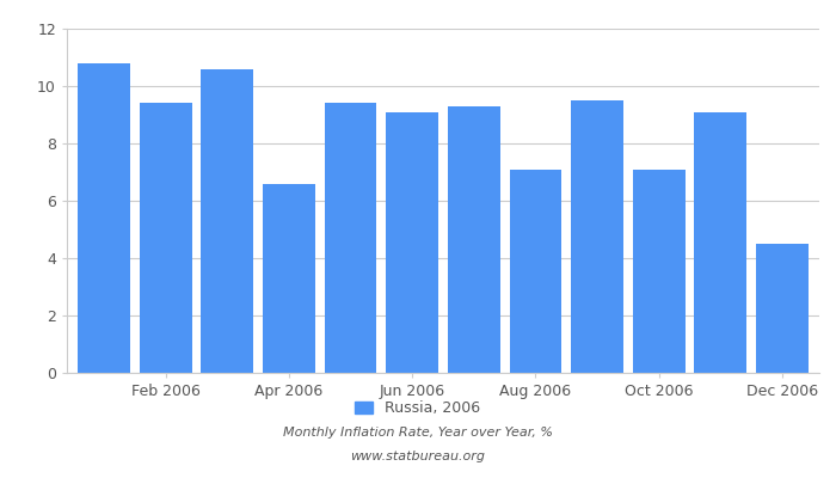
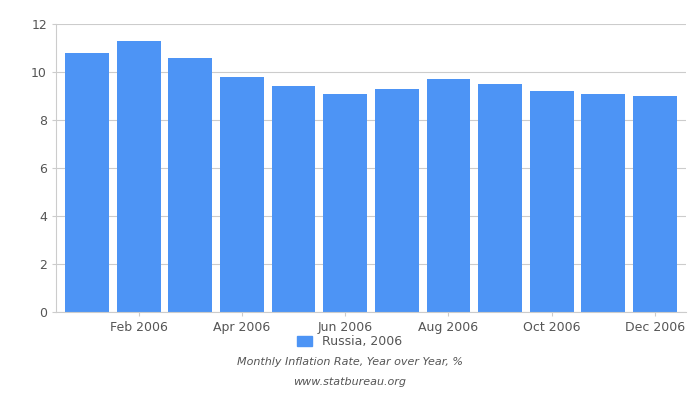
Feb 2006: 9.4 -> 11.3
Apr 2006: 6.6 -> 9.8
Aug 2006: 7.1 -> 9.7
Oct 2006: 7.1 -> 9.2
Dec 2006: 4.5 -> 9.0
